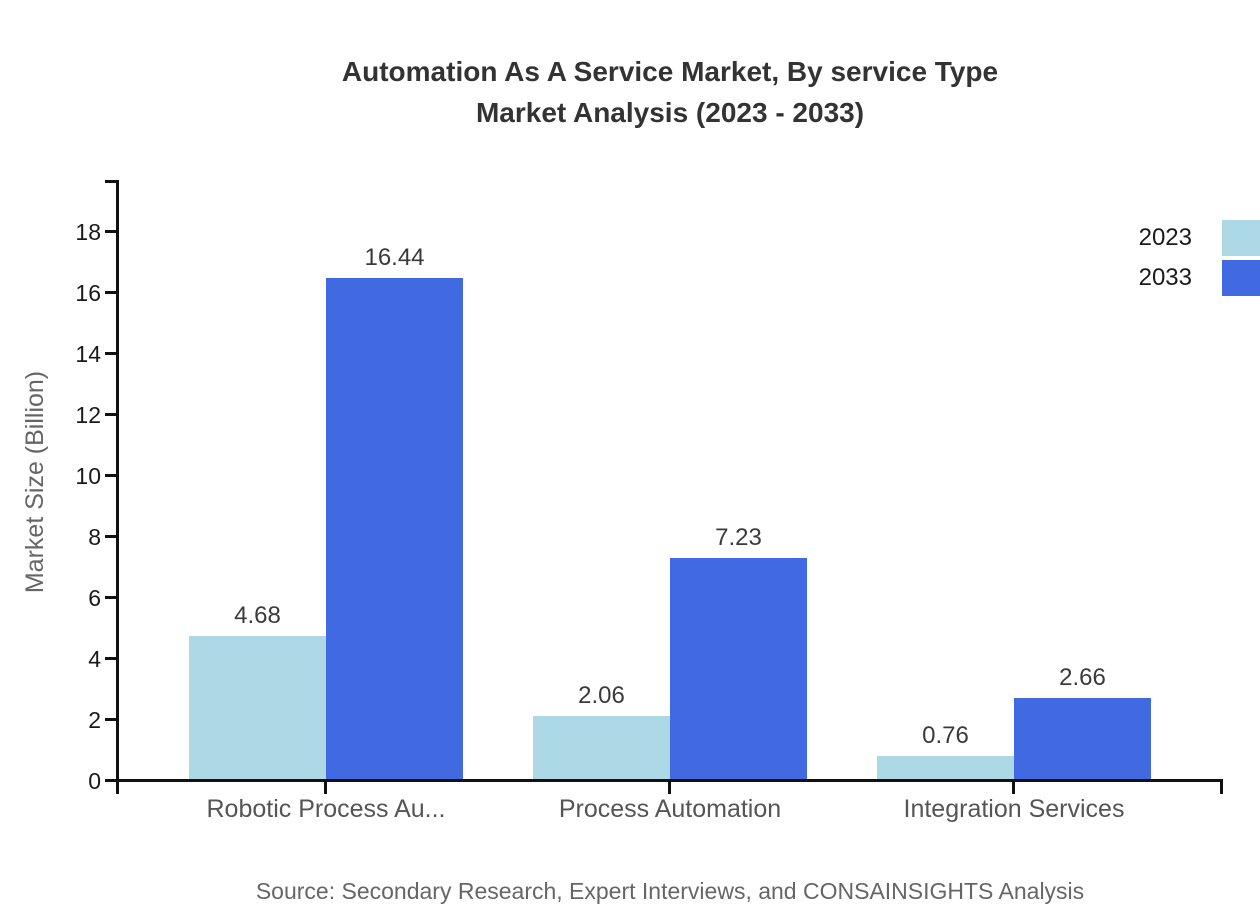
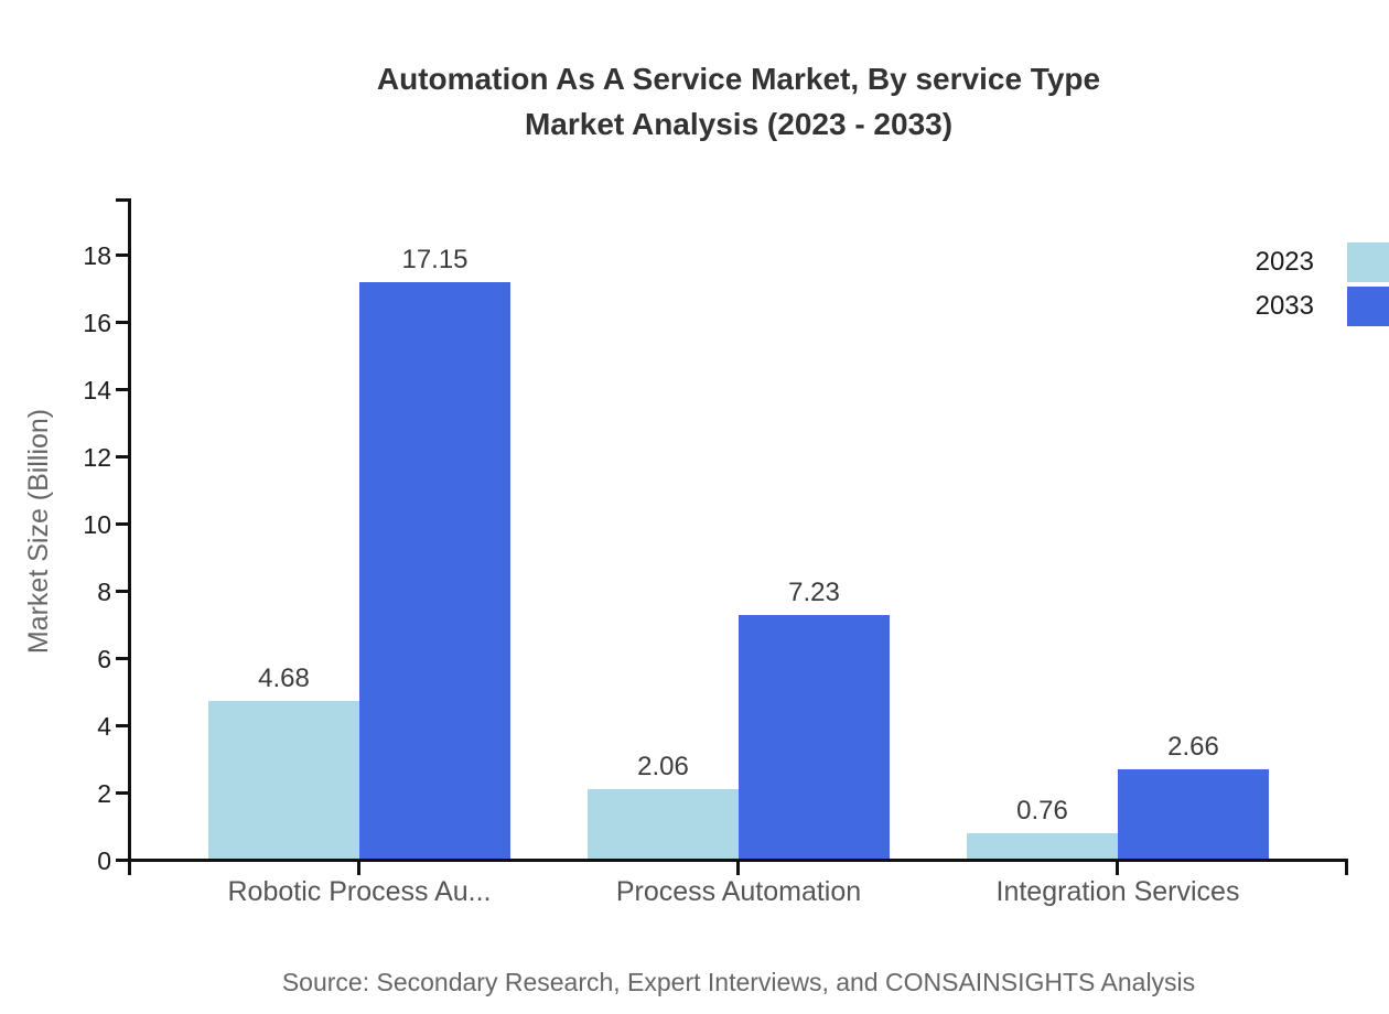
2033/Robotic Process Au...: 16.44 -> 17.15
